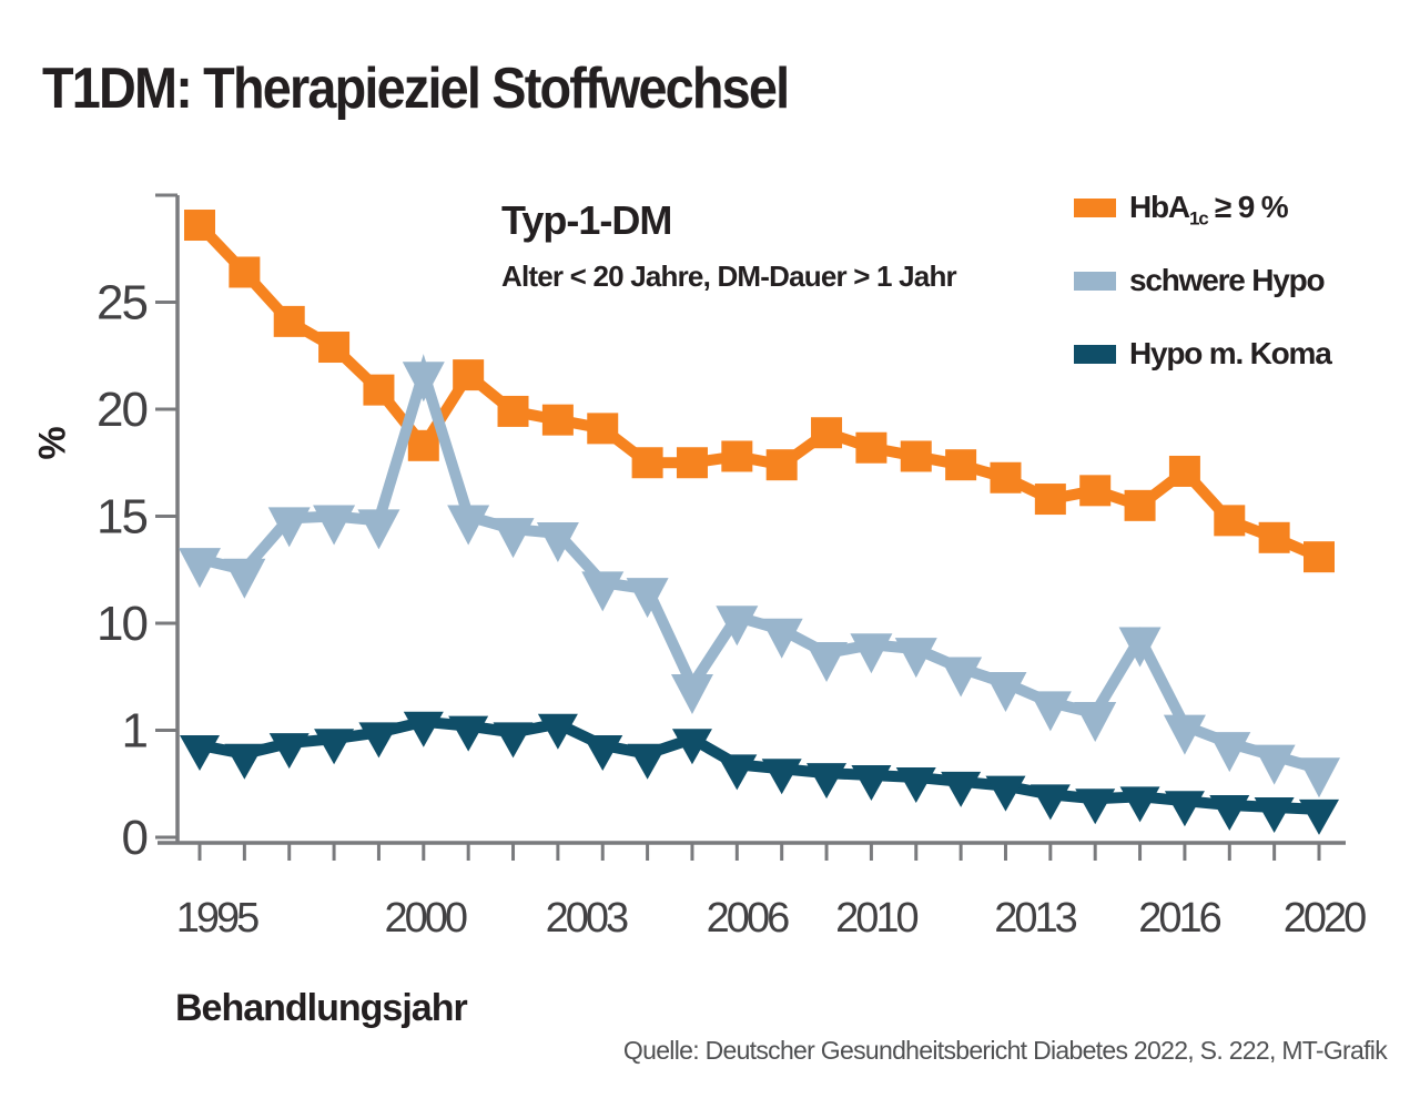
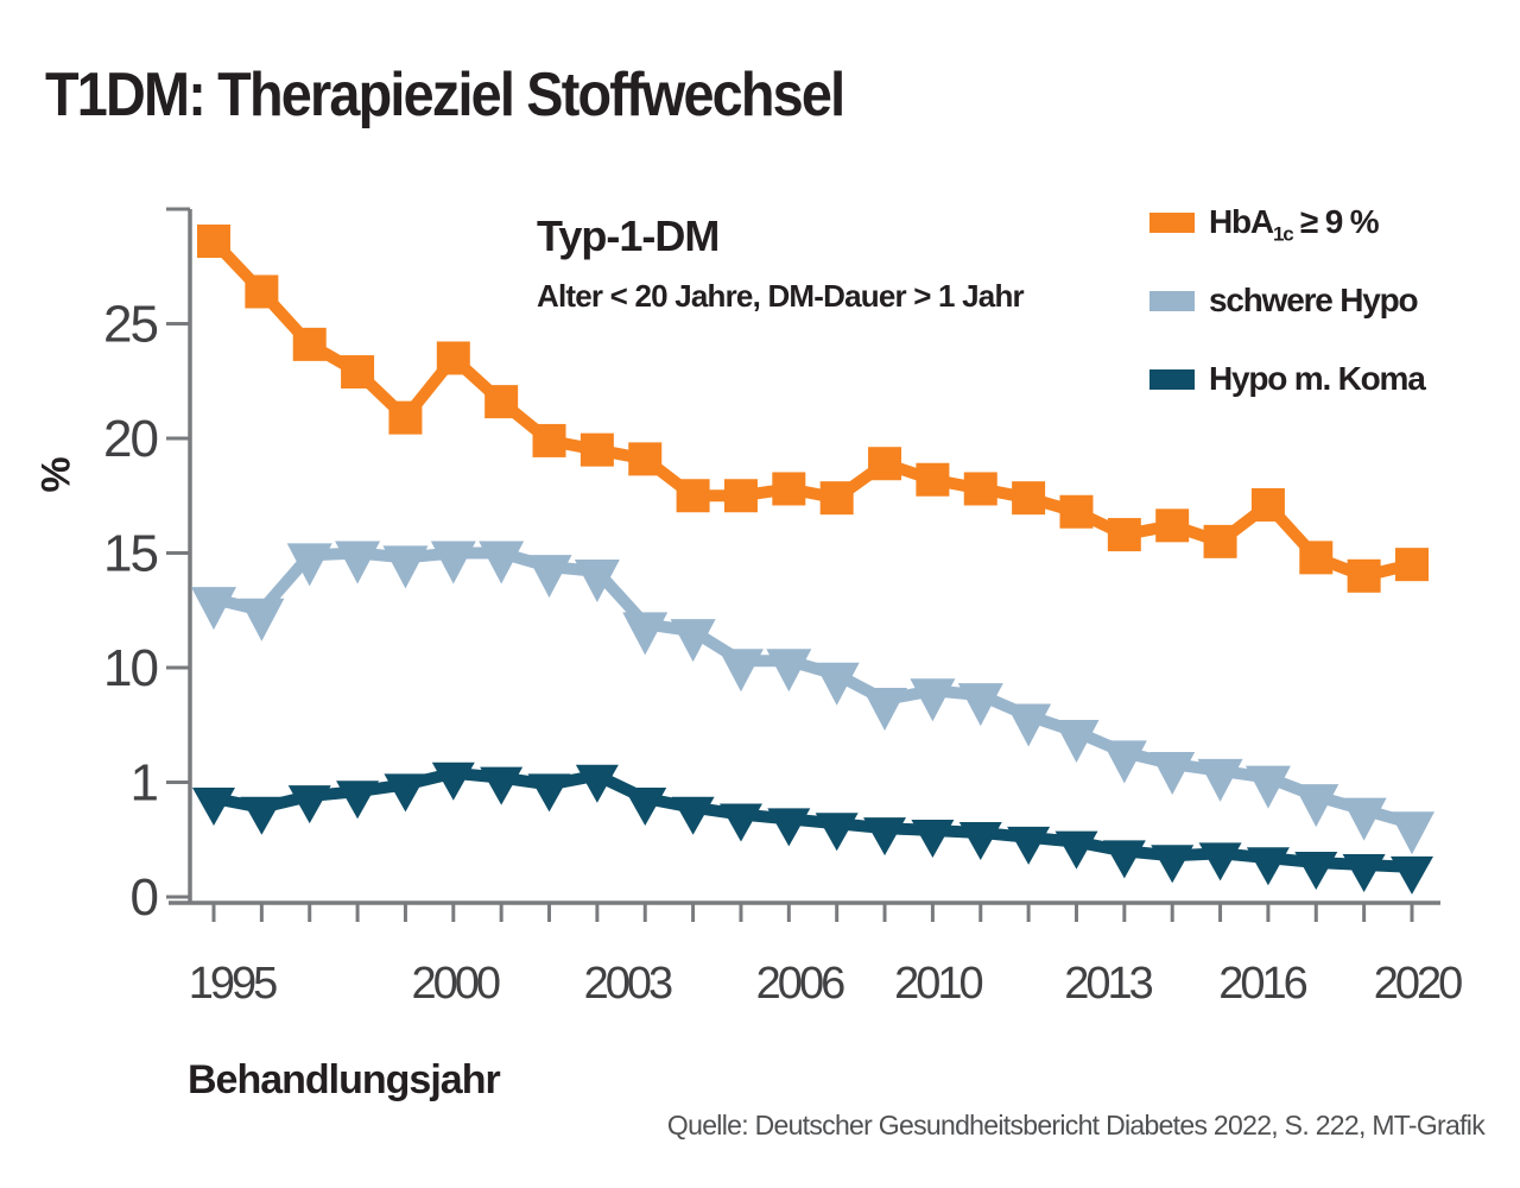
HbA1c ≥ 9 %/2000: 18.3 -> 23.5
schwere Hypo/2000: 21.7 -> 15.0
schwere Hypo/2006: 7.1 -> 10.3
Hypo m. Koma/2006: 4.6 -> 3.6
schwere Hypo/2016: 9.3 -> 5.5
HbA1c ≥ 9 %/2020: 13.1 -> 14.5
